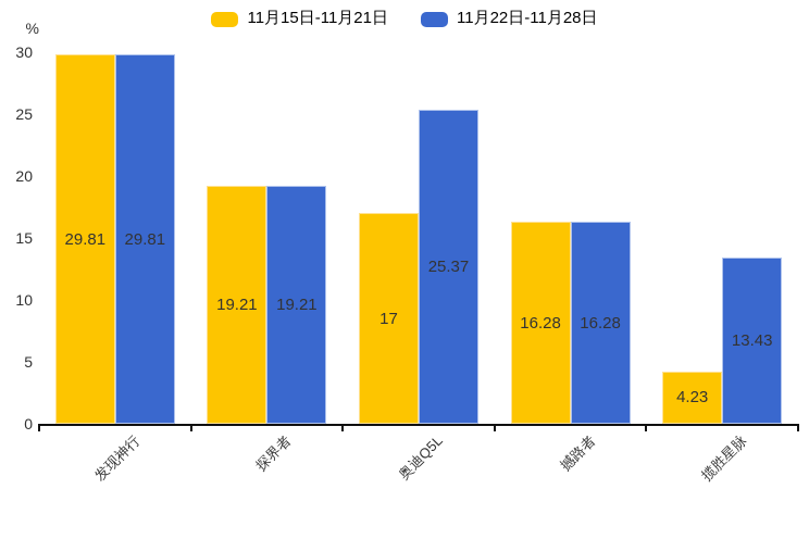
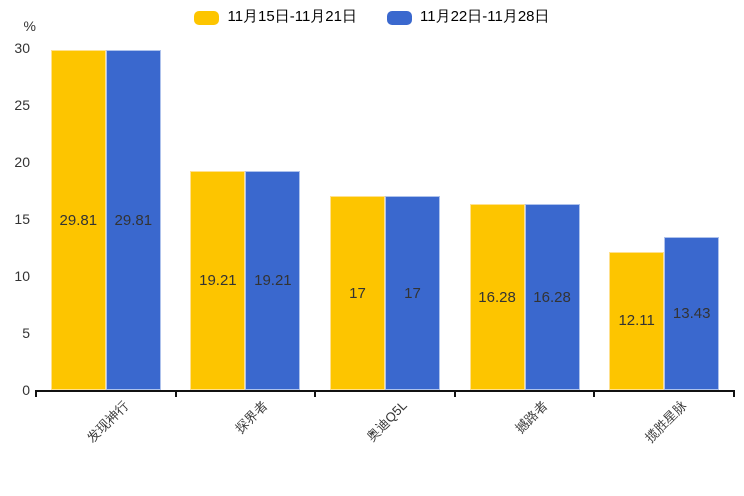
11月22日-11月28日/奥迪Q5L: 25.37 -> 17
11月15日-11月21日/揽胜星脉: 4.23 -> 12.11
